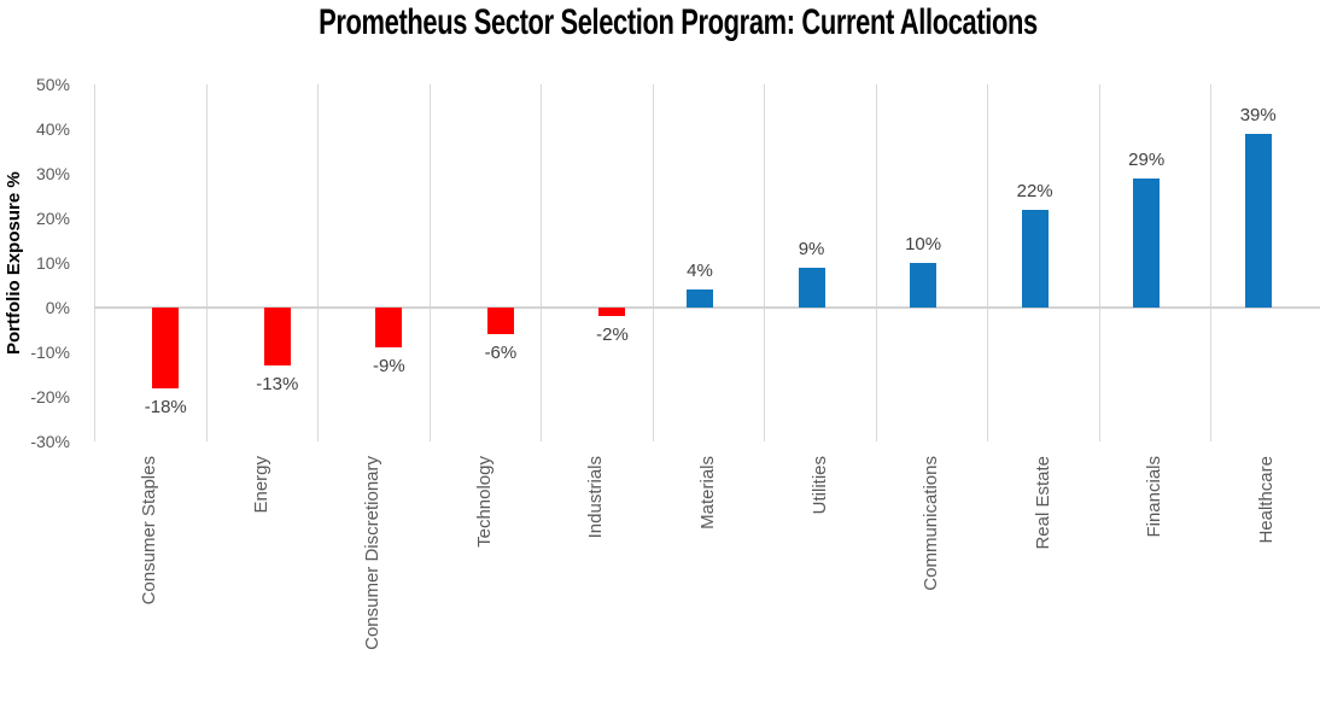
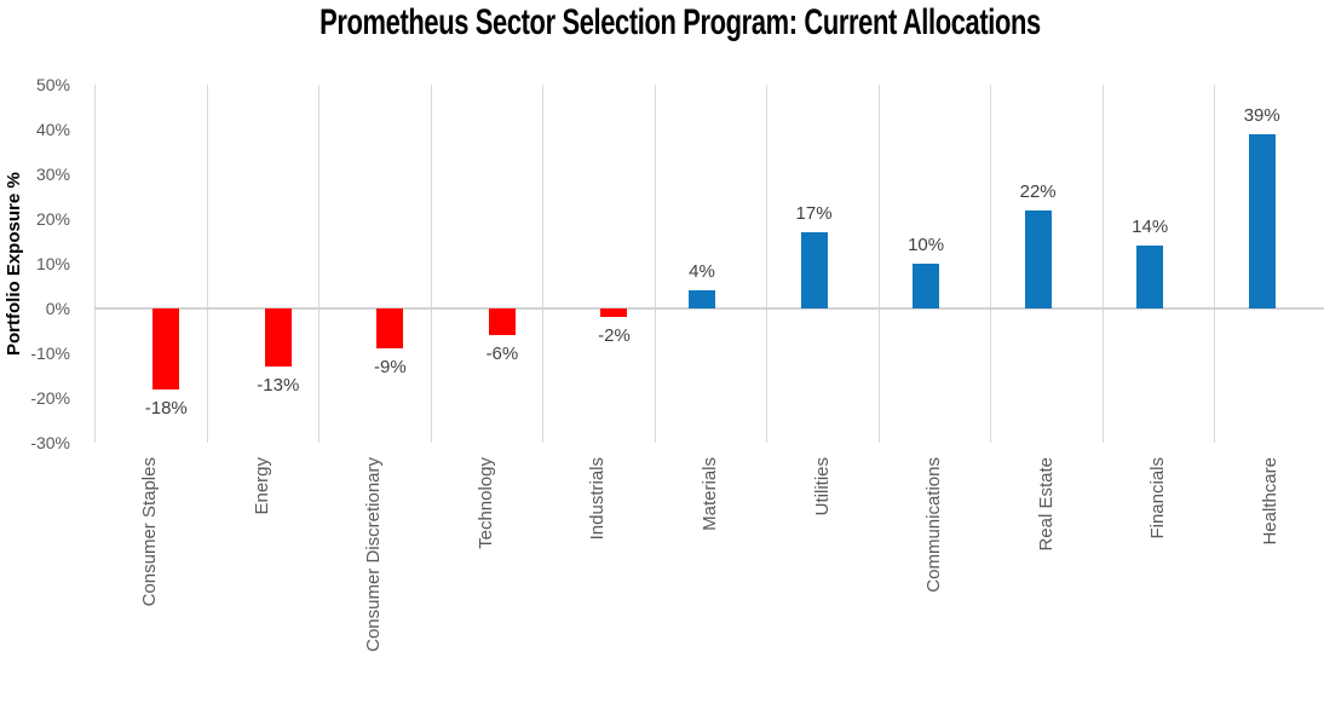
Utilities: 9% -> 17%
Financials: 29% -> 14%
